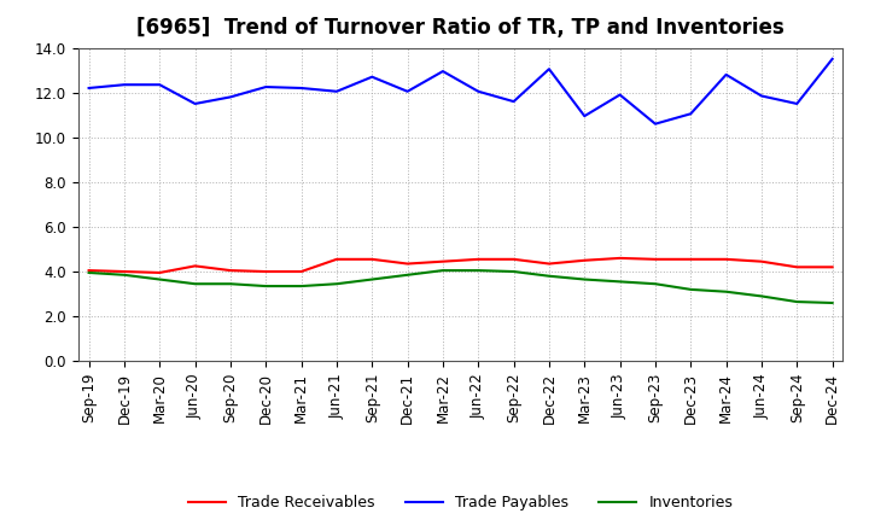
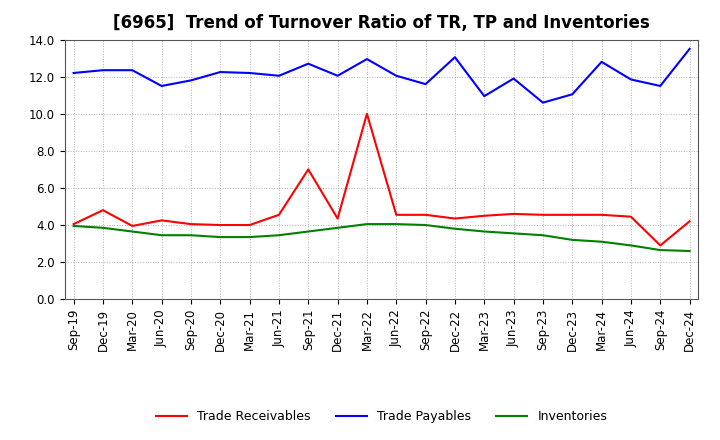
Trade Receivables/Dec-19: 4.0 -> 4.8
Trade Receivables/Sep-21: 4.5 -> 7.0
Trade Receivables/Mar-22: 4.5 -> 10.0
Trade Receivables/Sep-24: 4.2 -> 2.9
